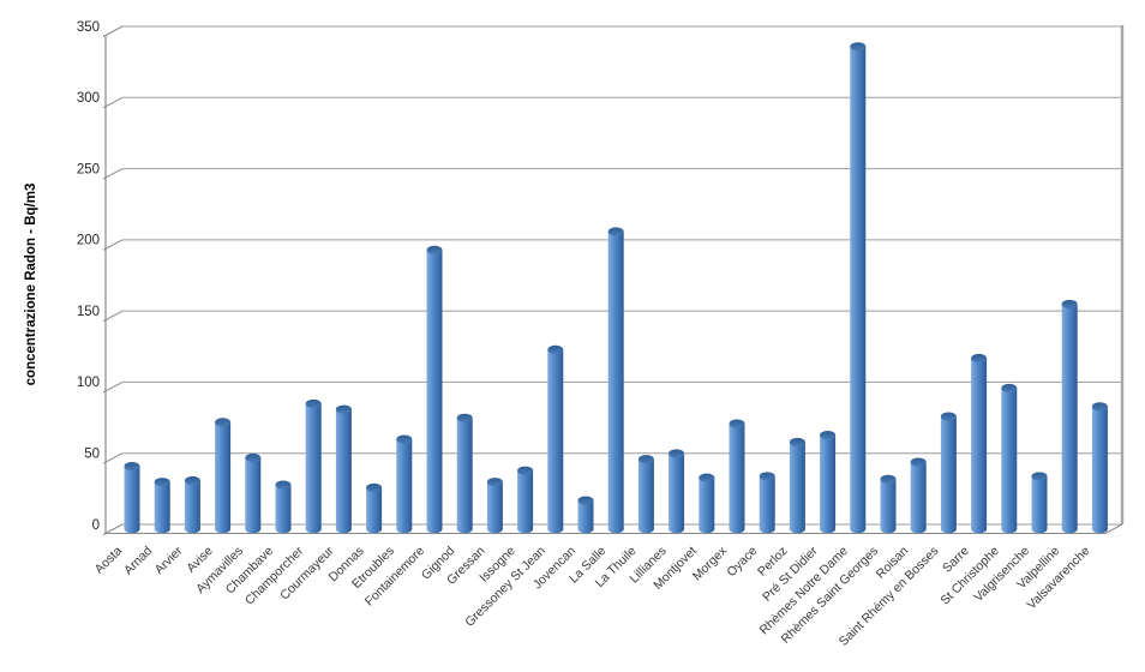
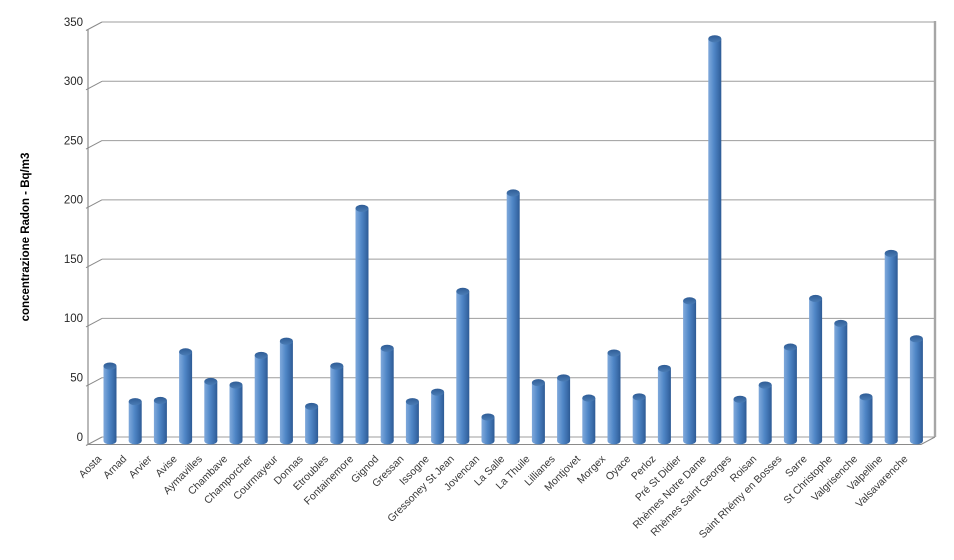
Aosta: 44 -> 63
Chambave: 31 -> 47
Champorcher: 88 -> 72
Pré St Didier: 66 -> 118
